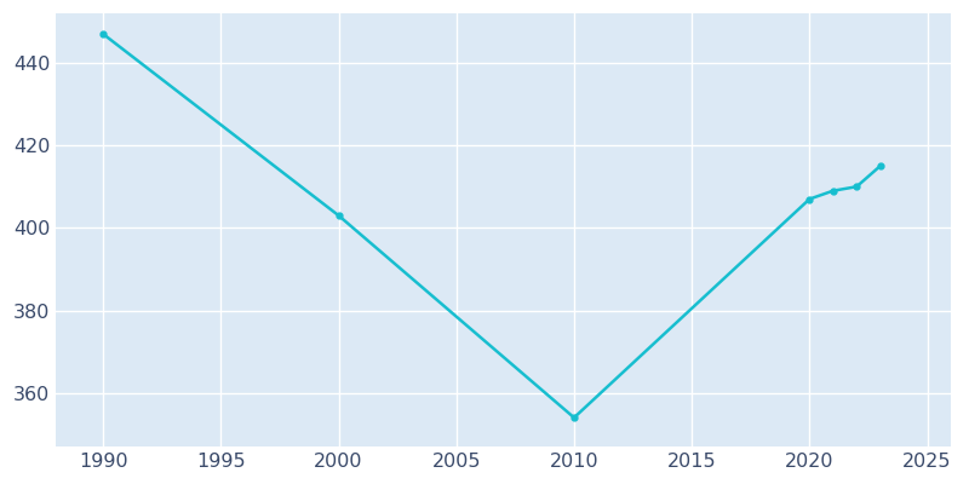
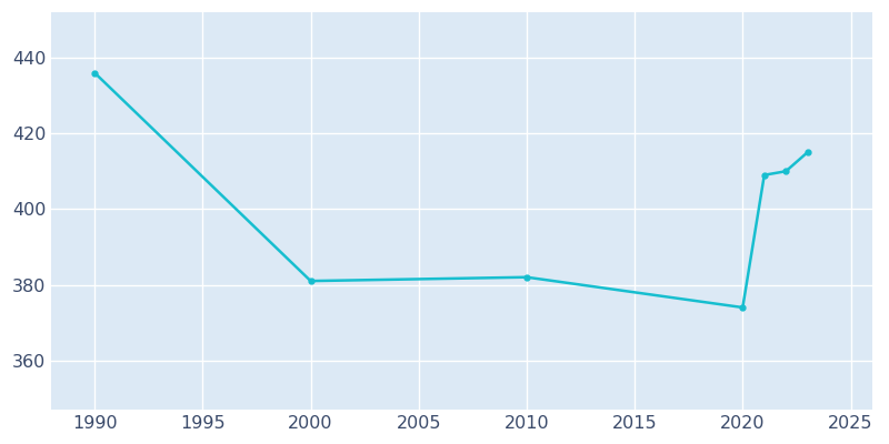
1990: 447 -> 436
2000: 403 -> 381
2010: 354 -> 382
2020: 407 -> 374
